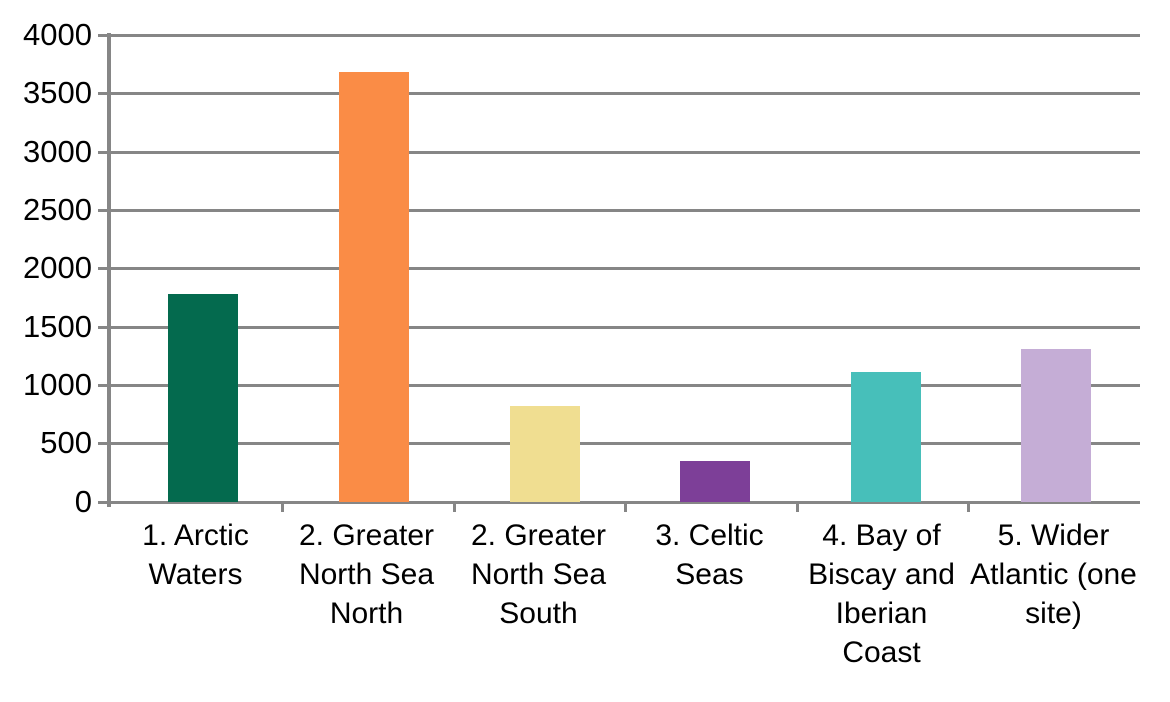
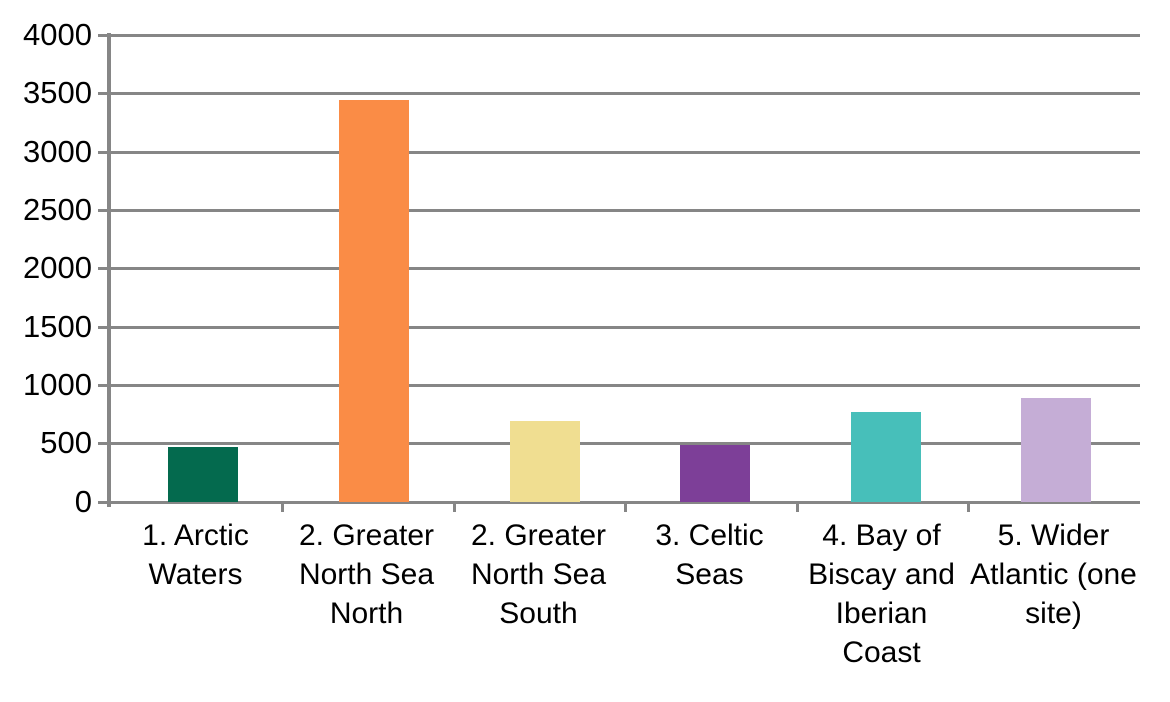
1. Arctic Waters: 1780 -> 470
2. Greater North Sea North: 3680 -> 3450
2. Greater North Sea South: 820 -> 700
3. Celtic Seas: 350 -> 490
4. Bay of Biscay and Iberian Coast: 1110 -> 770
5. Wider Atlantic (one site): 1310 -> 890
